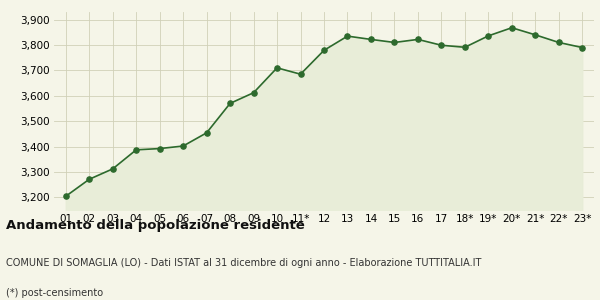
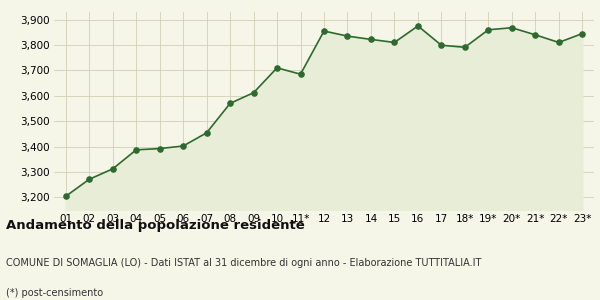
12: 3,779 -> 3,855
16: 3,822 -> 3,875
19*: 3,836 -> 3,860
23*: 3,790 -> 3,845
